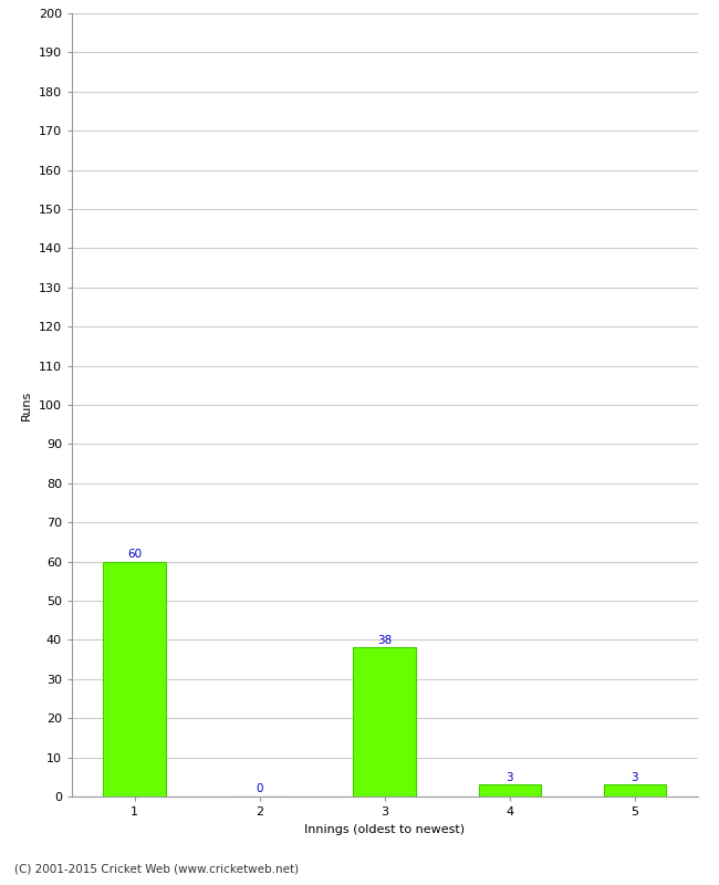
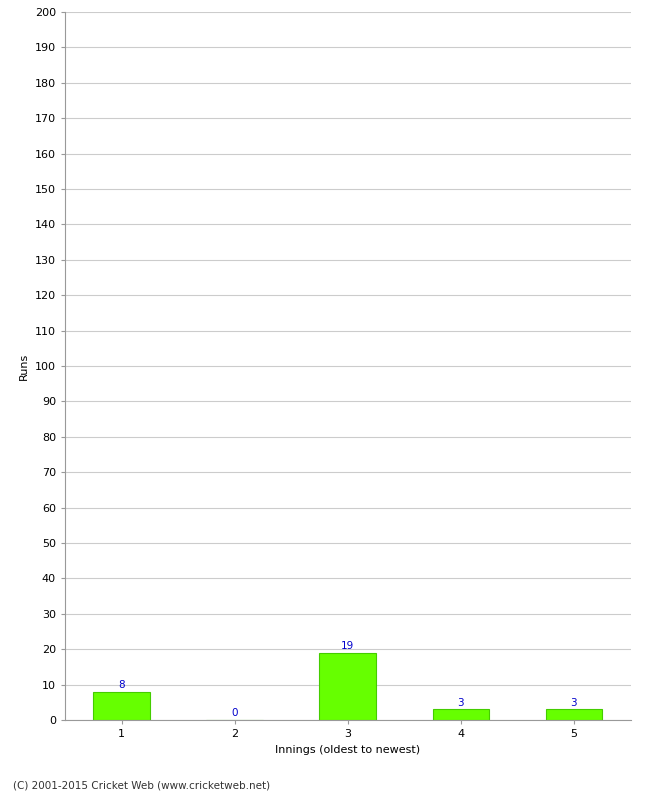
1: 60 -> 8
3: 38 -> 19
